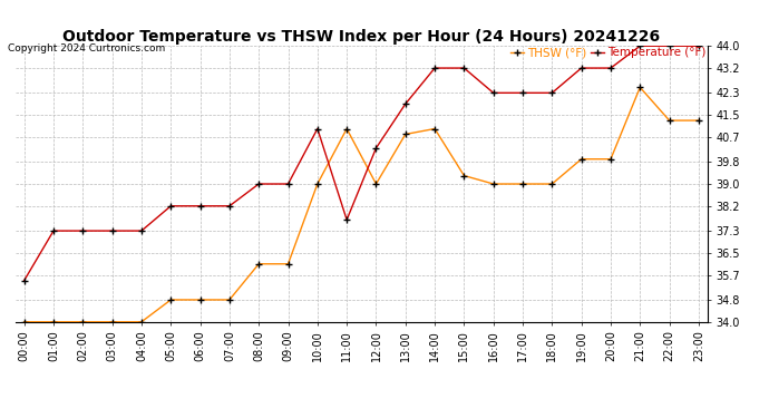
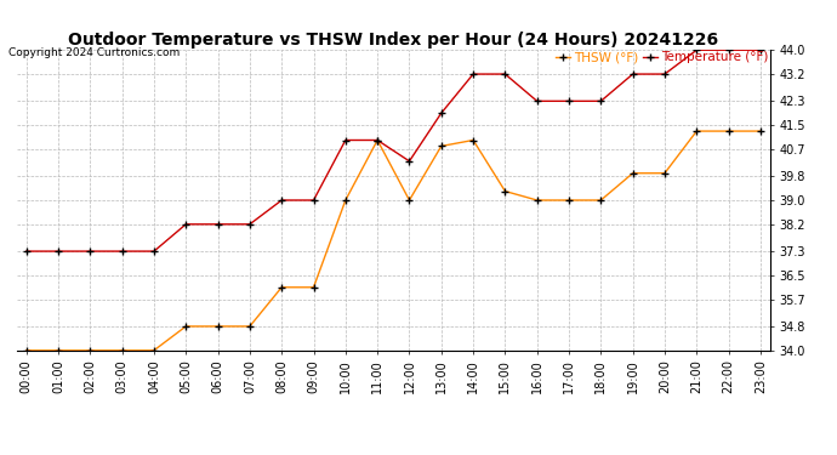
Temperature (°F)/00:00: 35.5 -> 37.3
Temperature (°F)/11:00: 37.7 -> 41.0
THSW (°F)/21:00: 42.5 -> 41.3
